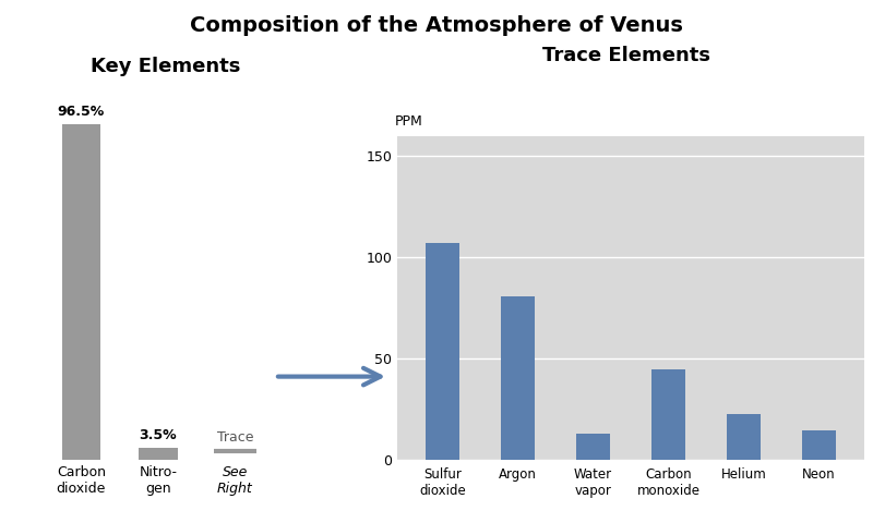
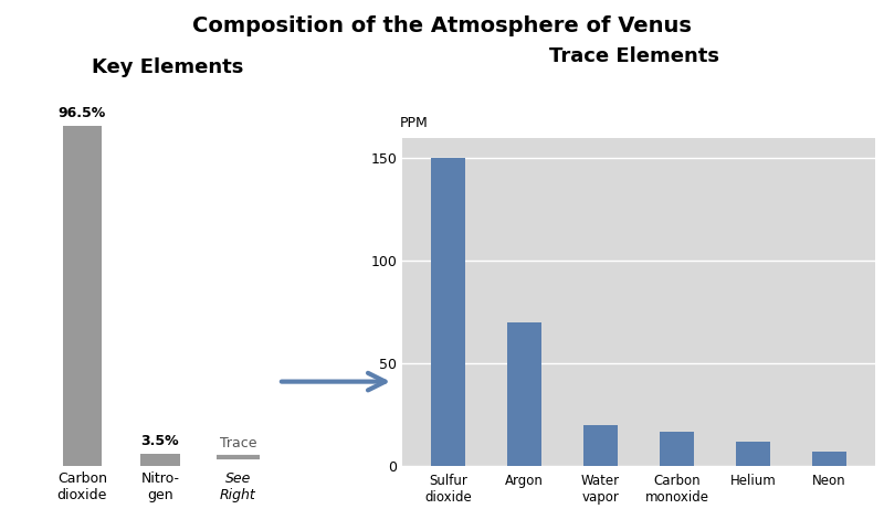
Sulfur dioxide: 107 -> 150
Argon: 81 -> 70
Water vapor: 13 -> 20
Carbon monoxide: 45 -> 17
Helium: 23 -> 12
Neon: 15 -> 7
